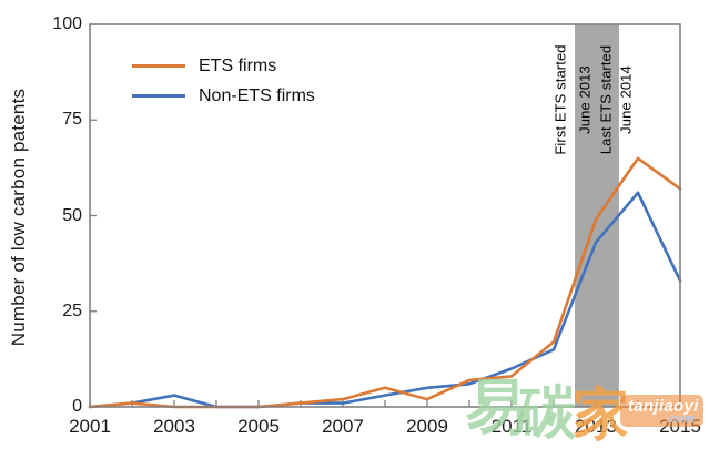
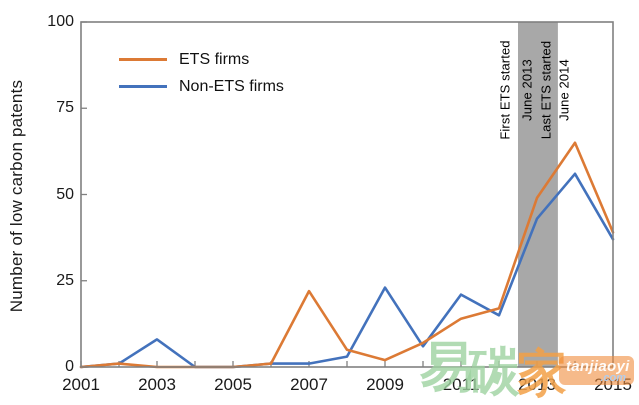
Non-ETS firms/2003: 3 -> 8
ETS firms/2007: 2 -> 22
Non-ETS firms/2009: 5 -> 23
ETS firms/2011: 8 -> 14
Non-ETS firms/2011: 10 -> 21
ETS firms/2015: 57 -> 39
Non-ETS firms/2015: 33 -> 37
